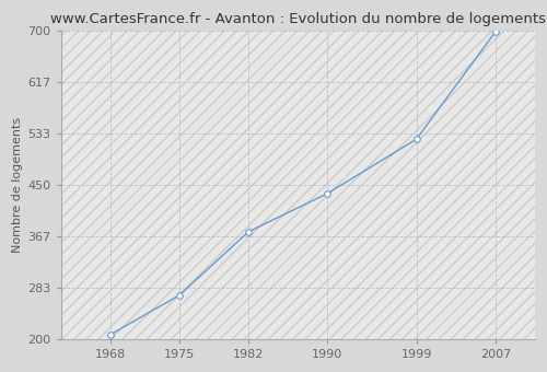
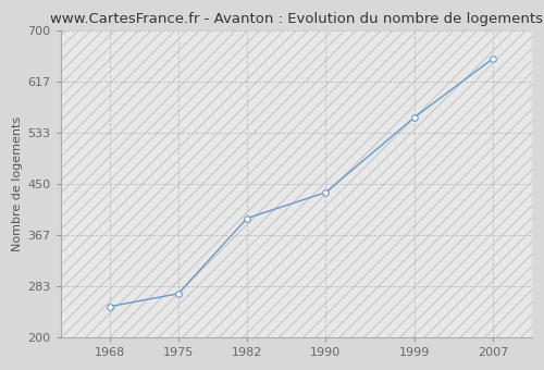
1968: 207 -> 250
1982: 374 -> 394
1999: 524 -> 558
2007: 698 -> 654
